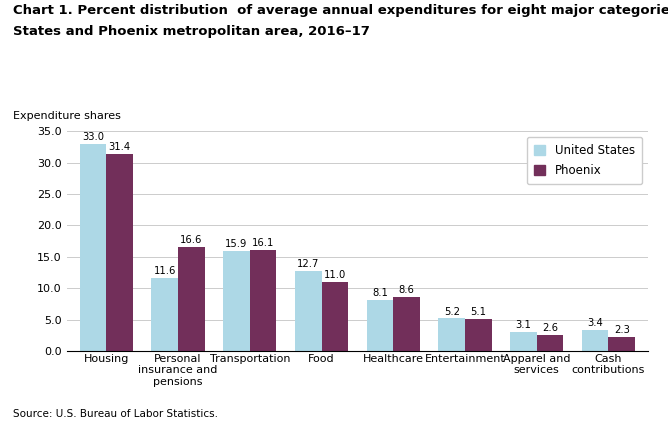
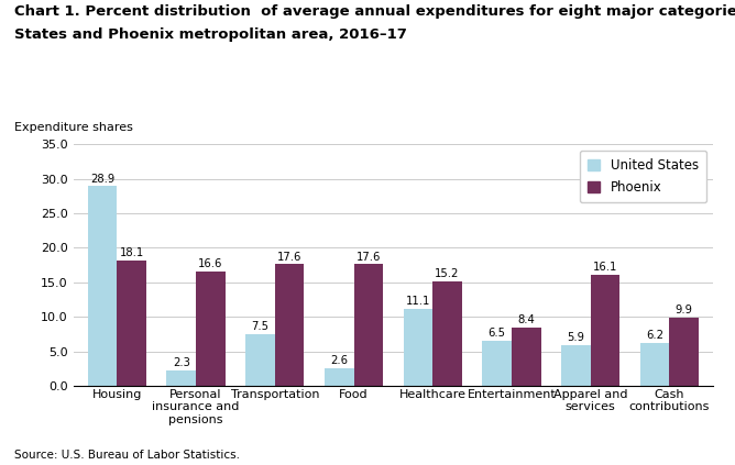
United States/Housing: 33.0 -> 28.9
Phoenix/Housing: 31.4 -> 18.1
United States/Personal insurance and pensions: 11.6 -> 2.3
United States/Transportation: 15.9 -> 7.5
Phoenix/Transportation: 16.1 -> 17.6
United States/Food: 12.7 -> 2.6
Phoenix/Food: 11.0 -> 17.6
United States/Healthcare: 8.1 -> 11.1
Phoenix/Healthcare: 8.6 -> 15.2
United States/Entertainment: 5.2 -> 6.5
Phoenix/Entertainment: 5.1 -> 8.4
United States/Apparel and services: 3.1 -> 5.9
Phoenix/Apparel and services: 2.6 -> 16.1
United States/Cash contributions: 3.4 -> 6.2
Phoenix/Cash contributions: 2.3 -> 9.9
